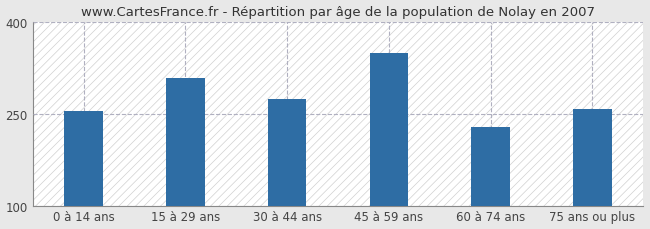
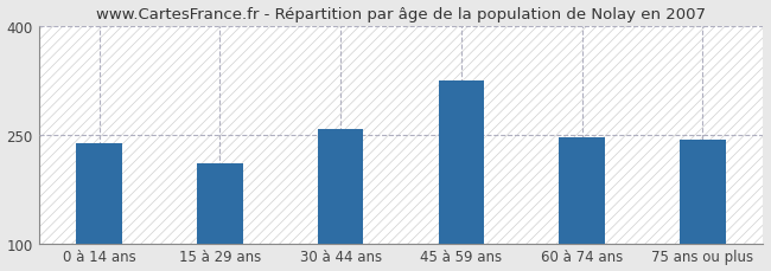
0 à 14 ans: 254 -> 238
15 à 29 ans: 308 -> 210
30 à 44 ans: 274 -> 257
45 à 59 ans: 348 -> 325
60 à 74 ans: 228 -> 246
75 ans ou plus: 258 -> 243
